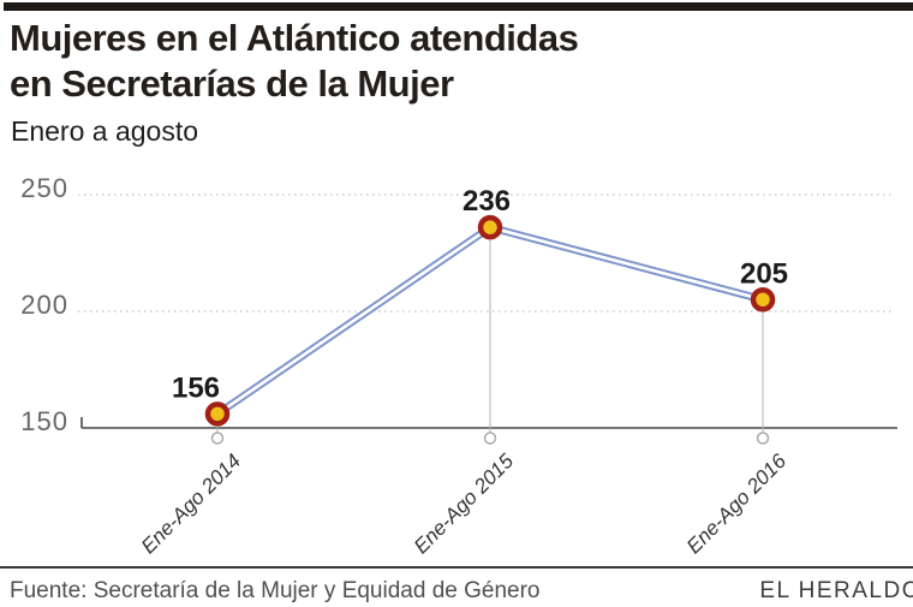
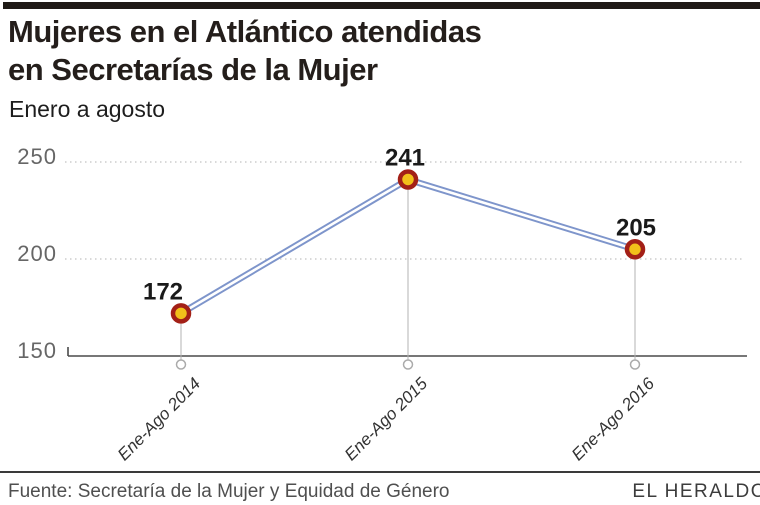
Ene-Ago 2014: 156 -> 172
Ene-Ago 2015: 236 -> 241
